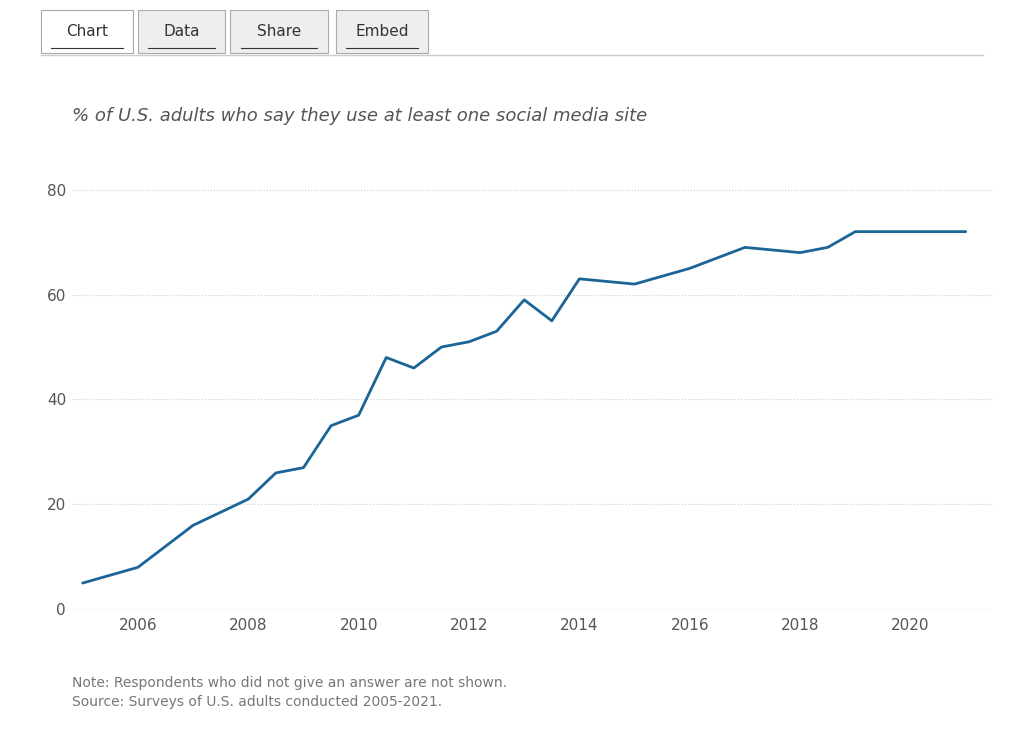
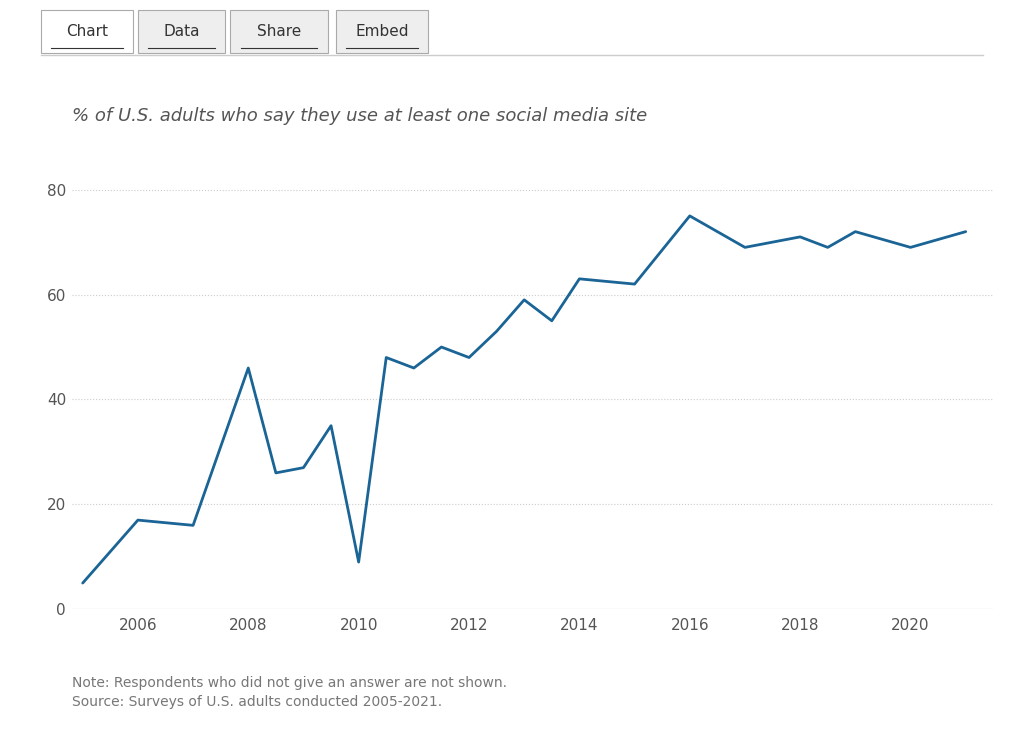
2006: 8 -> 17
2008: 21 -> 46
2010: 37 -> 9
2012: 51 -> 48
2016: 65 -> 75
2018: 68 -> 71
2020: 72 -> 69
